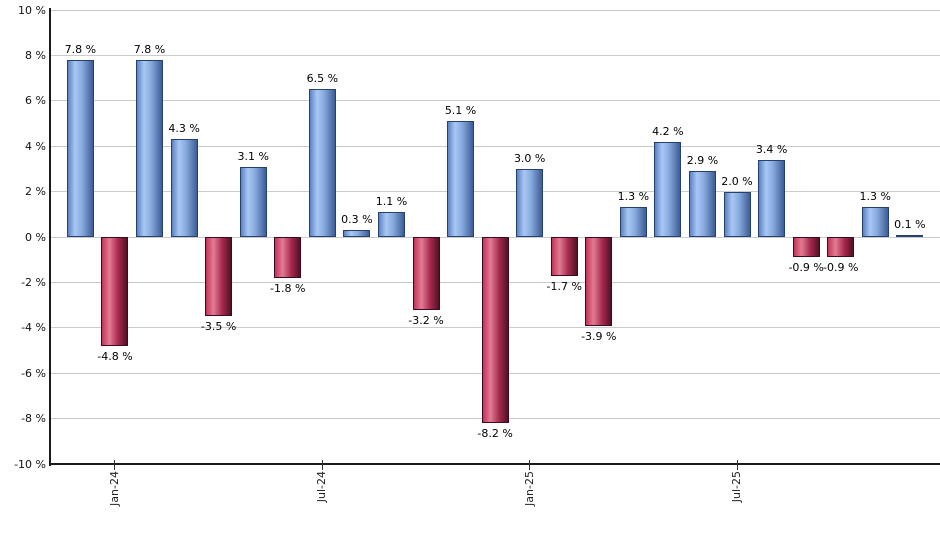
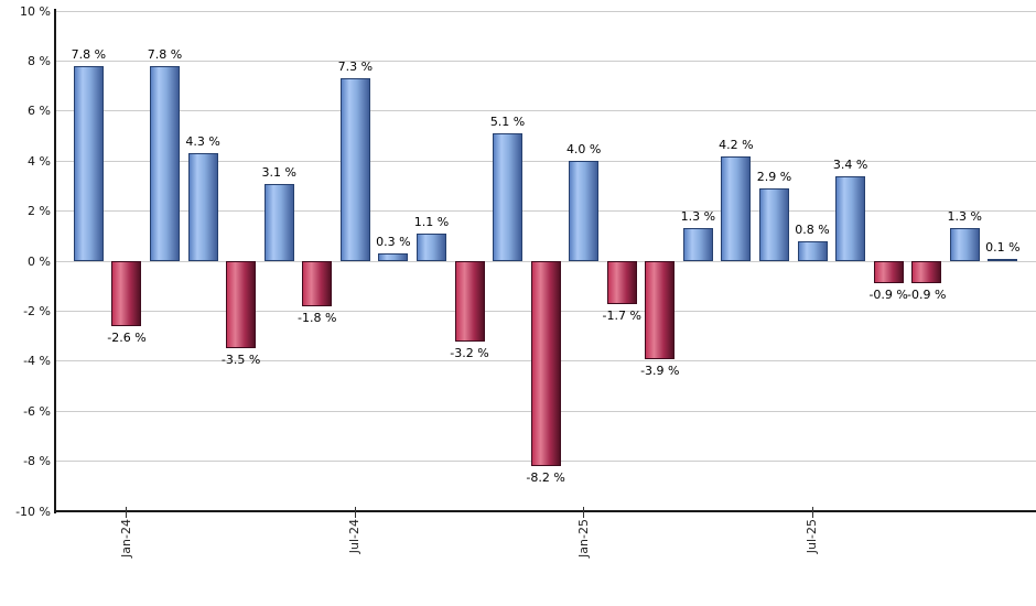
Jan-24: -4.8 -> -2.6
Jul-24: 6.5 -> 7.3
Jan-25: 3.0 -> 4.0
Jul-25: 2.0 -> 0.8
